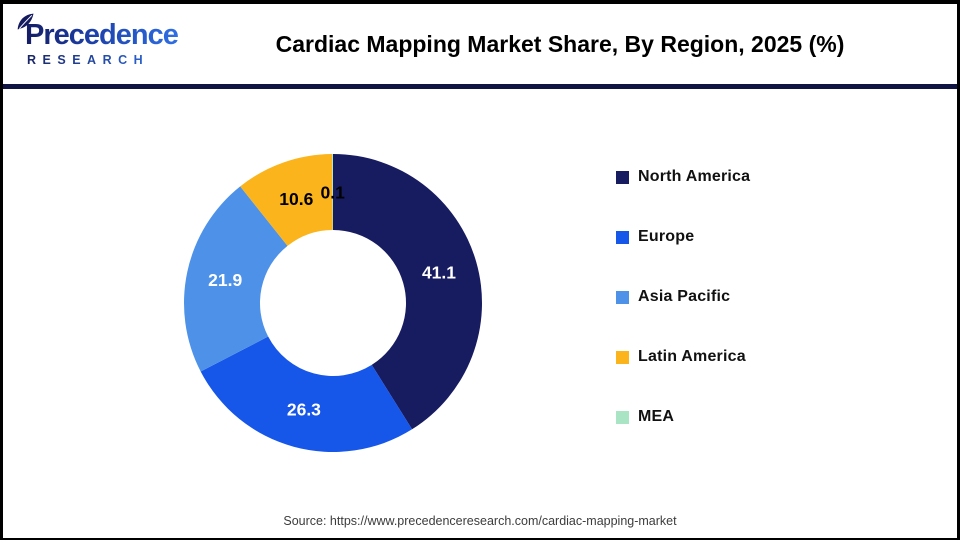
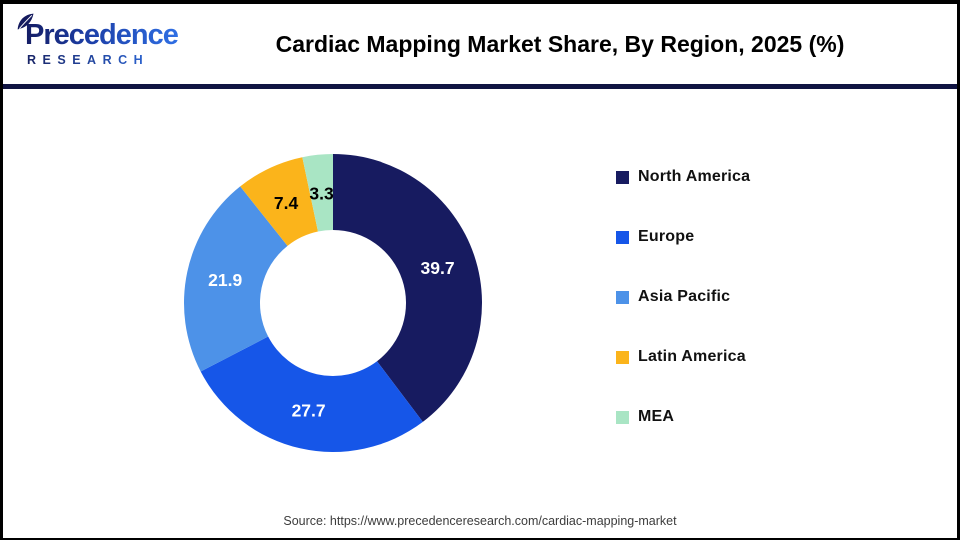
North America: 41.1 -> 39.7
Europe: 26.3 -> 27.7
Latin America: 10.6 -> 7.4
MEA: 0.1 -> 3.3
